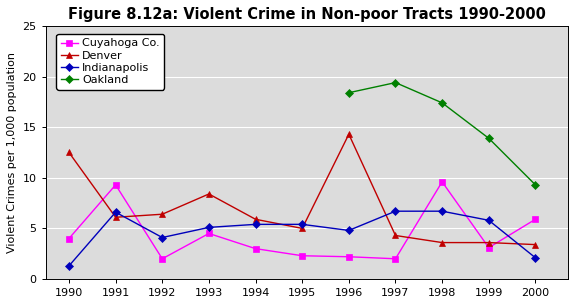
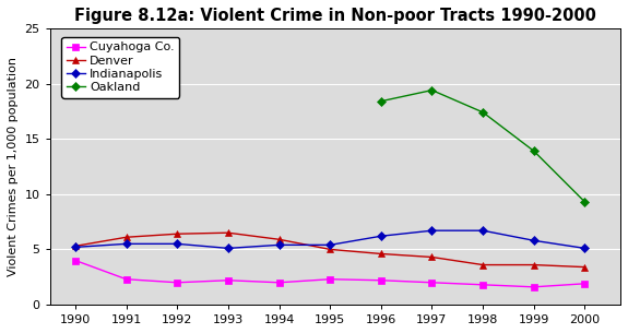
Denver/1990: 12.5 -> 5.3
Indianapolis/1990: 1.3 -> 5.2
Cuyahoga Co./1991: 9.3 -> 2.3
Indianapolis/1991: 6.6 -> 5.5
Indianapolis/1992: 4.1 -> 5.5
Cuyahoga Co./1993: 4.5 -> 2.2
Denver/1993: 8.4 -> 6.5
Cuyahoga Co./1994: 3.0 -> 2.0
Denver/1996: 14.3 -> 4.6
Indianapolis/1996: 4.8 -> 6.2
Cuyahoga Co./1998: 9.6 -> 1.8
Cuyahoga Co./1999: 3.1 -> 1.6
Cuyahoga Co./2000: 5.9 -> 1.9
Indianapolis/2000: 2.1 -> 5.1
